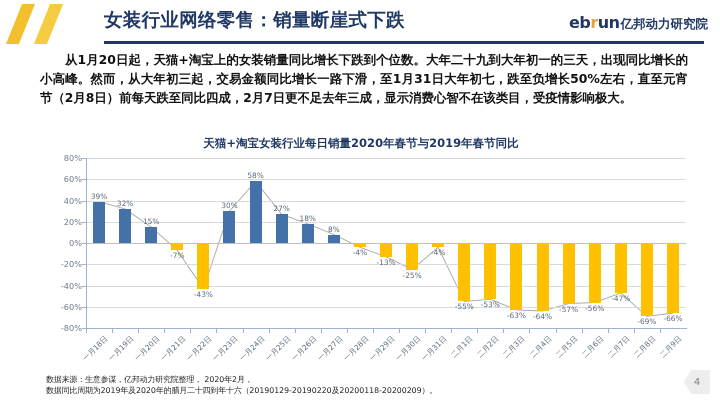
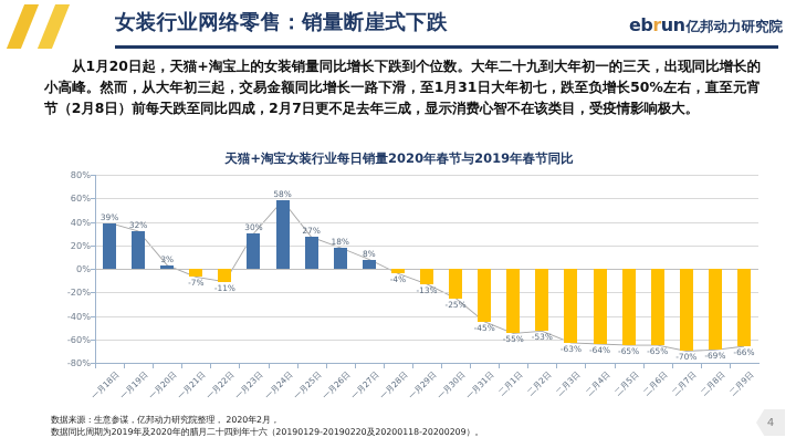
一月20日: 15% -> 3%
一月22日: -43% -> -11%
一月31日: -4% -> -45%
二月5日: -57% -> -65%
二月6日: -56% -> -65%
二月7日: -47% -> -70%
